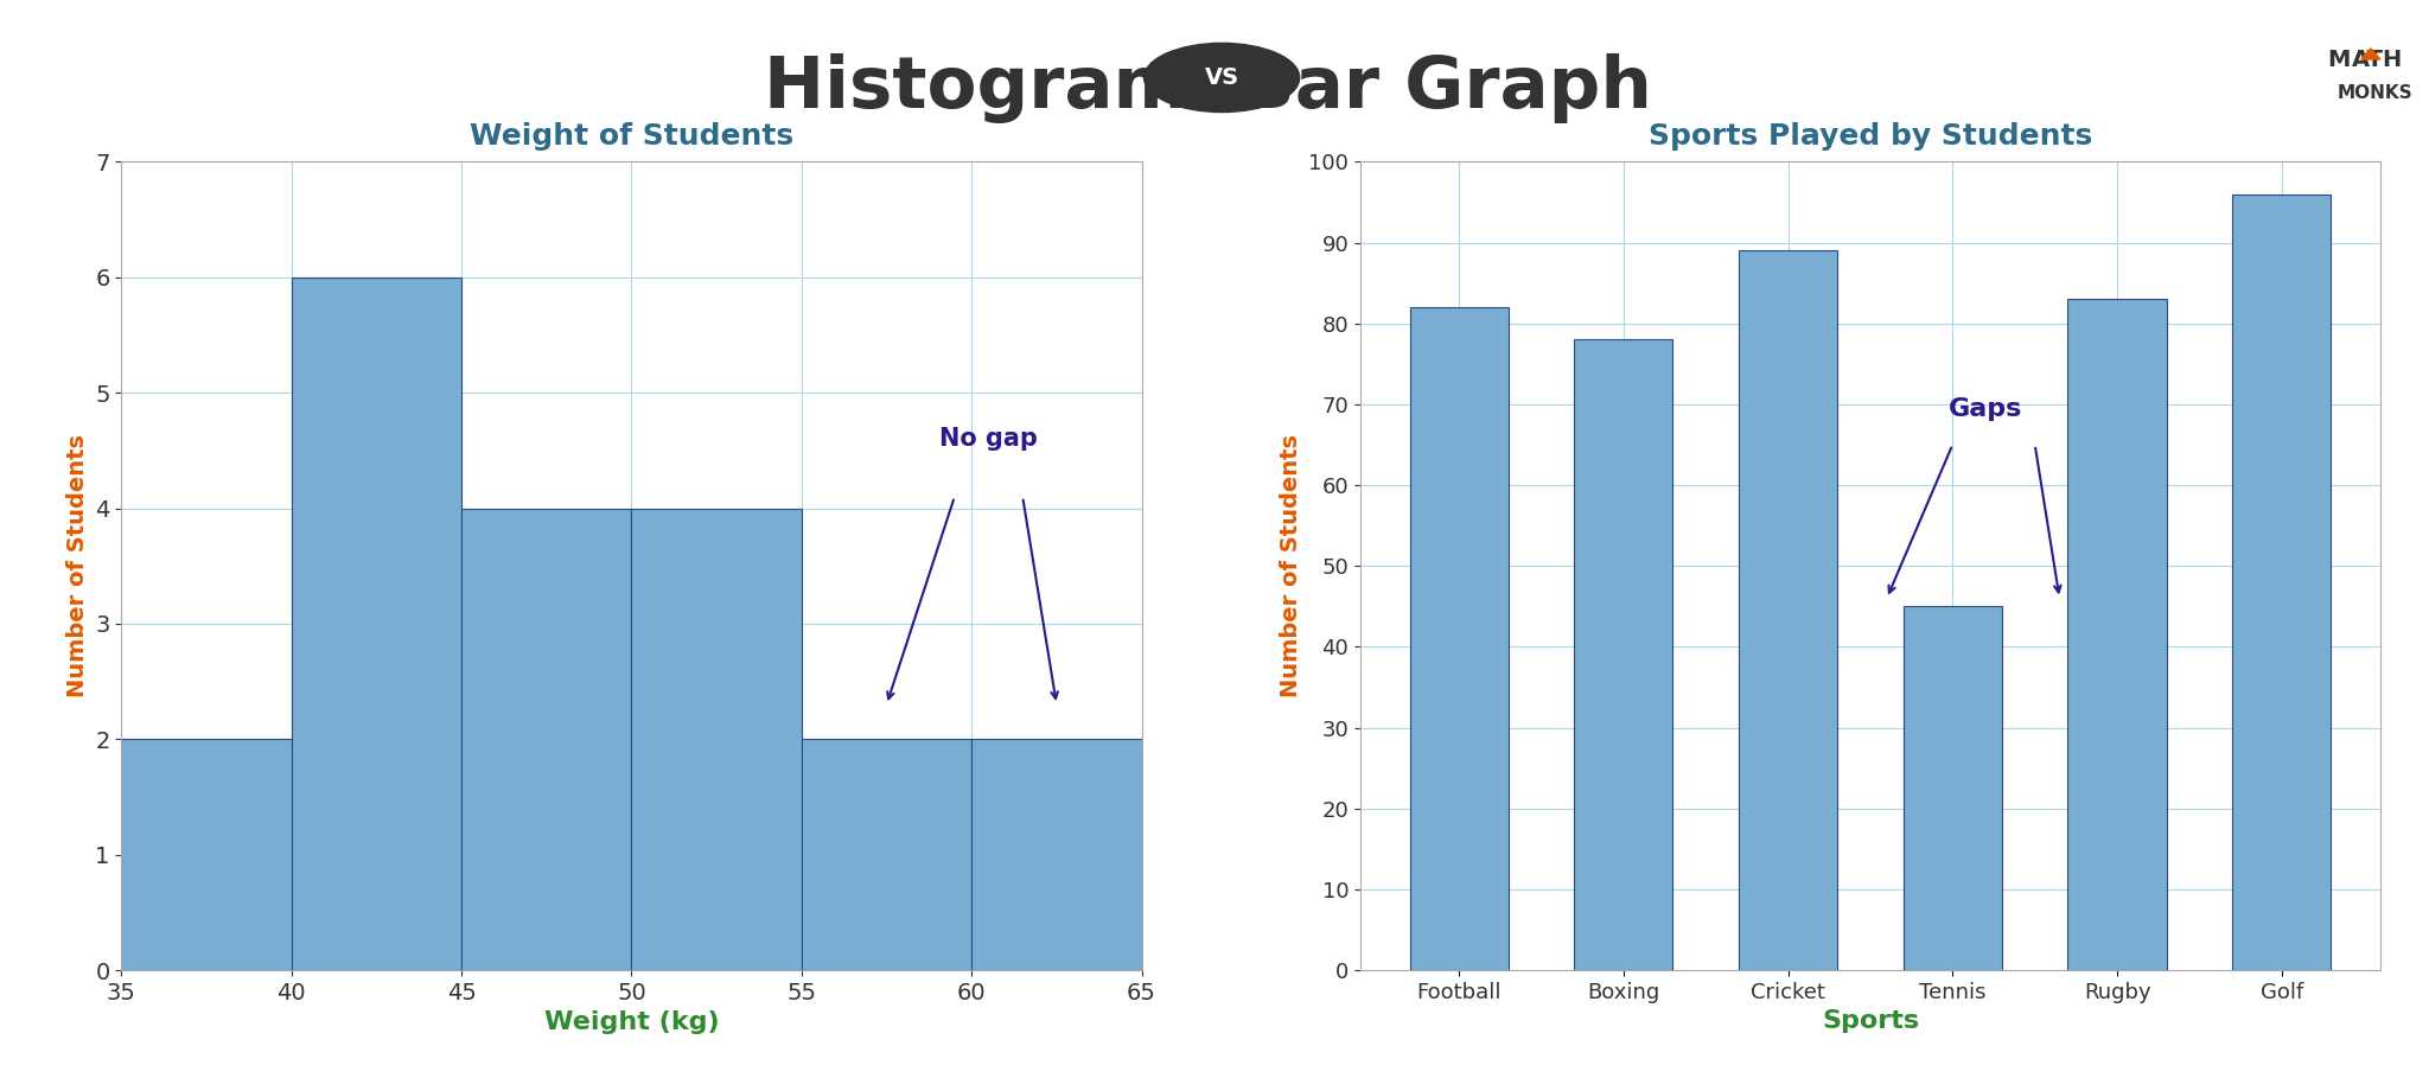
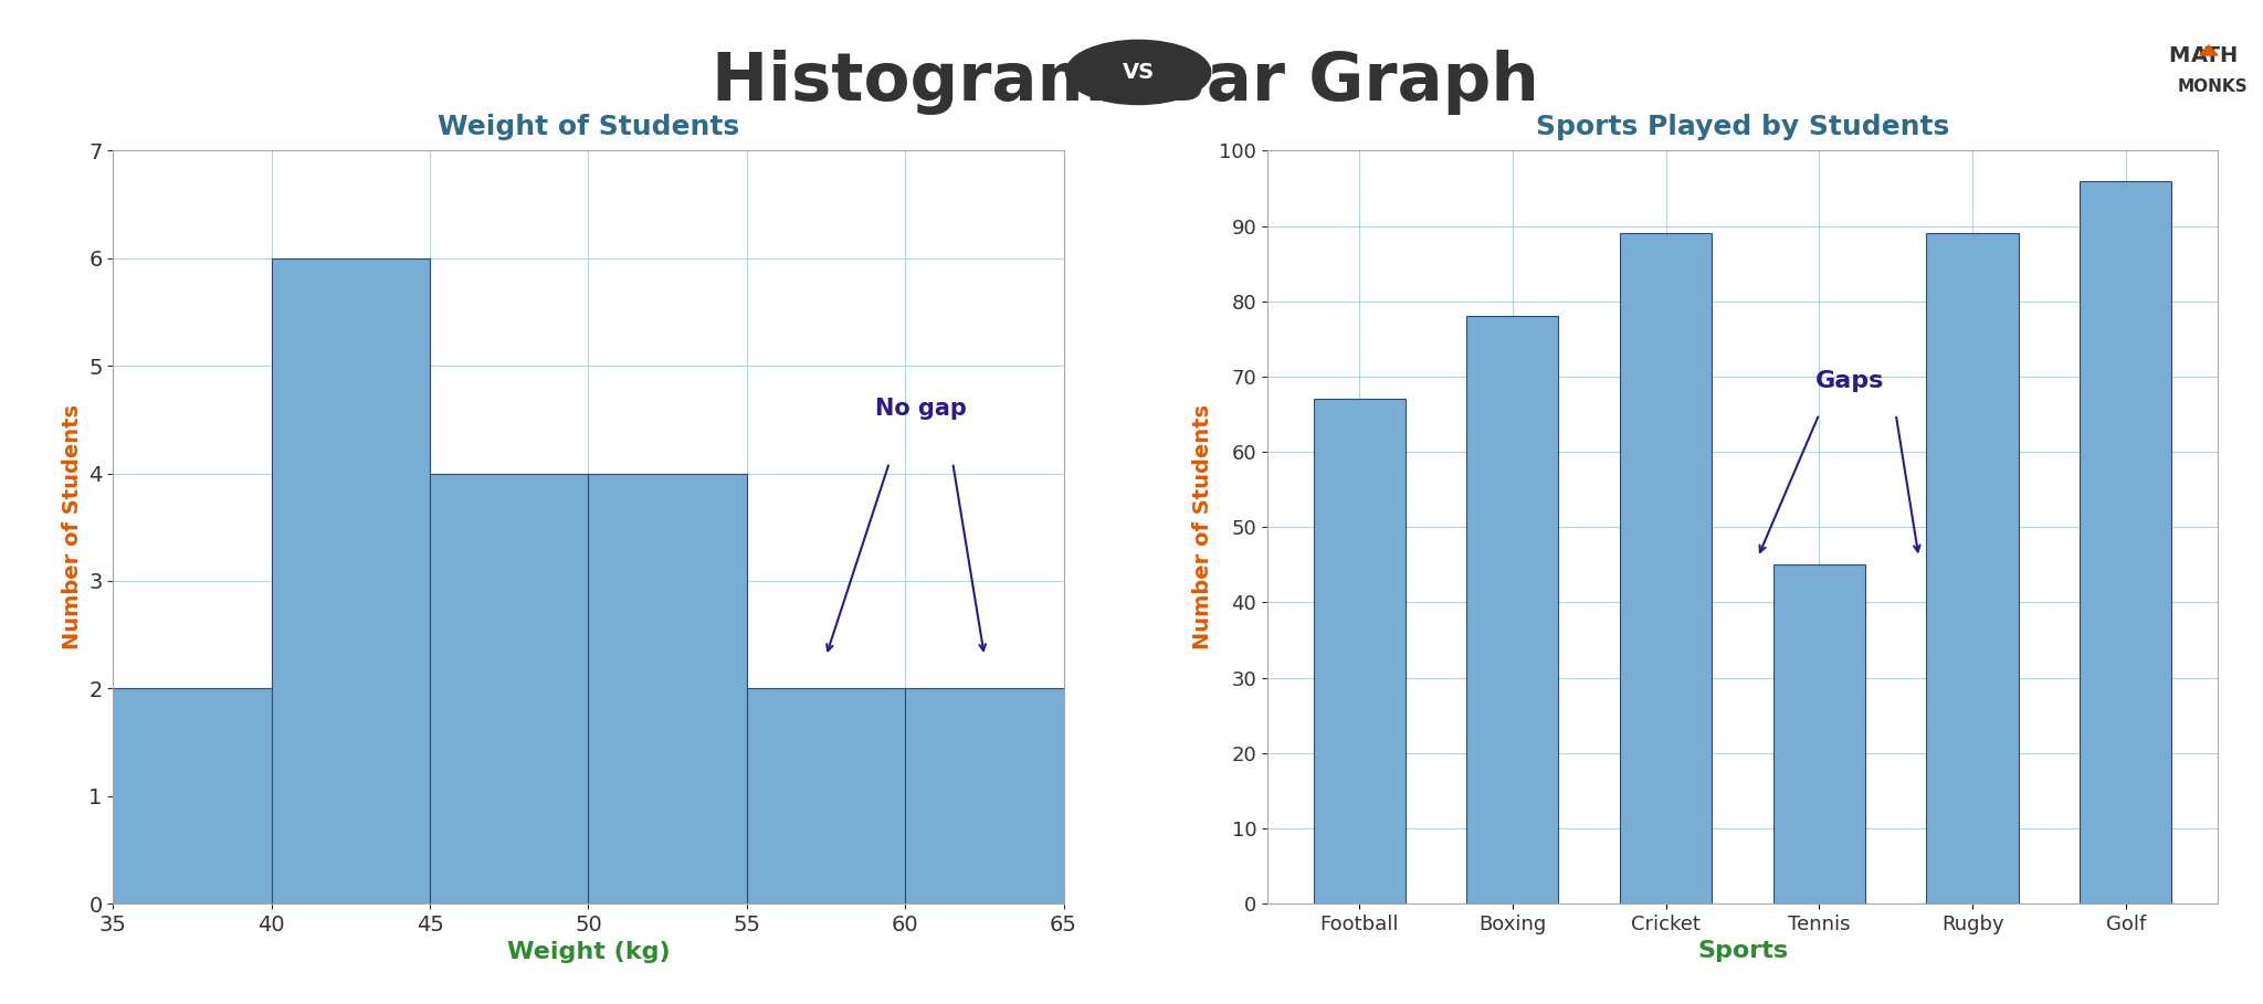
Sports Played by Students/Football: 82 -> 67
Sports Played by Students/Rugby: 83 -> 89
